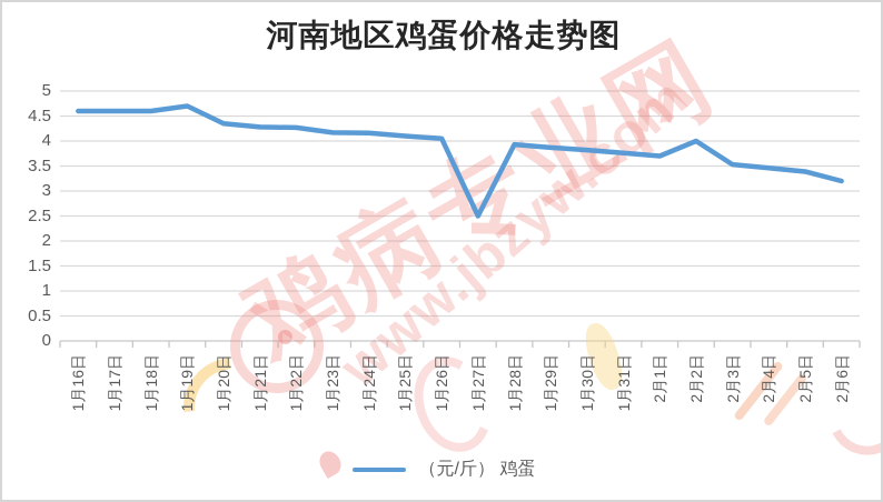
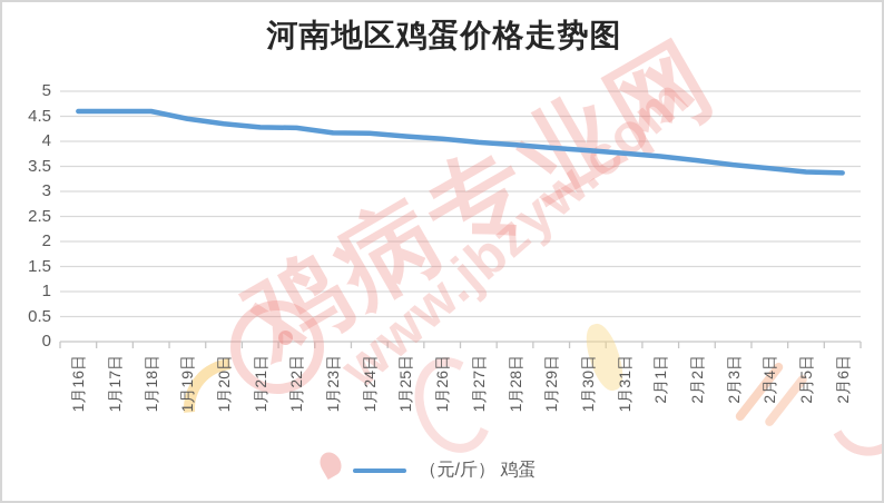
1月19日: 4.7 -> 4.5
1月27日: 2.5 -> 4.0
2月2日: 4.0 -> 3.6
2月6日: 3.2 -> 3.4
